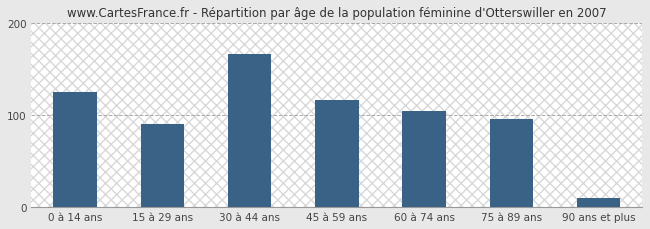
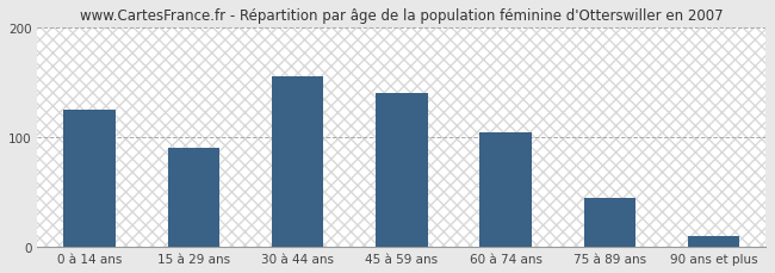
30 à 44 ans: 166 -> 155
45 à 59 ans: 116 -> 140
75 à 89 ans: 96 -> 45
